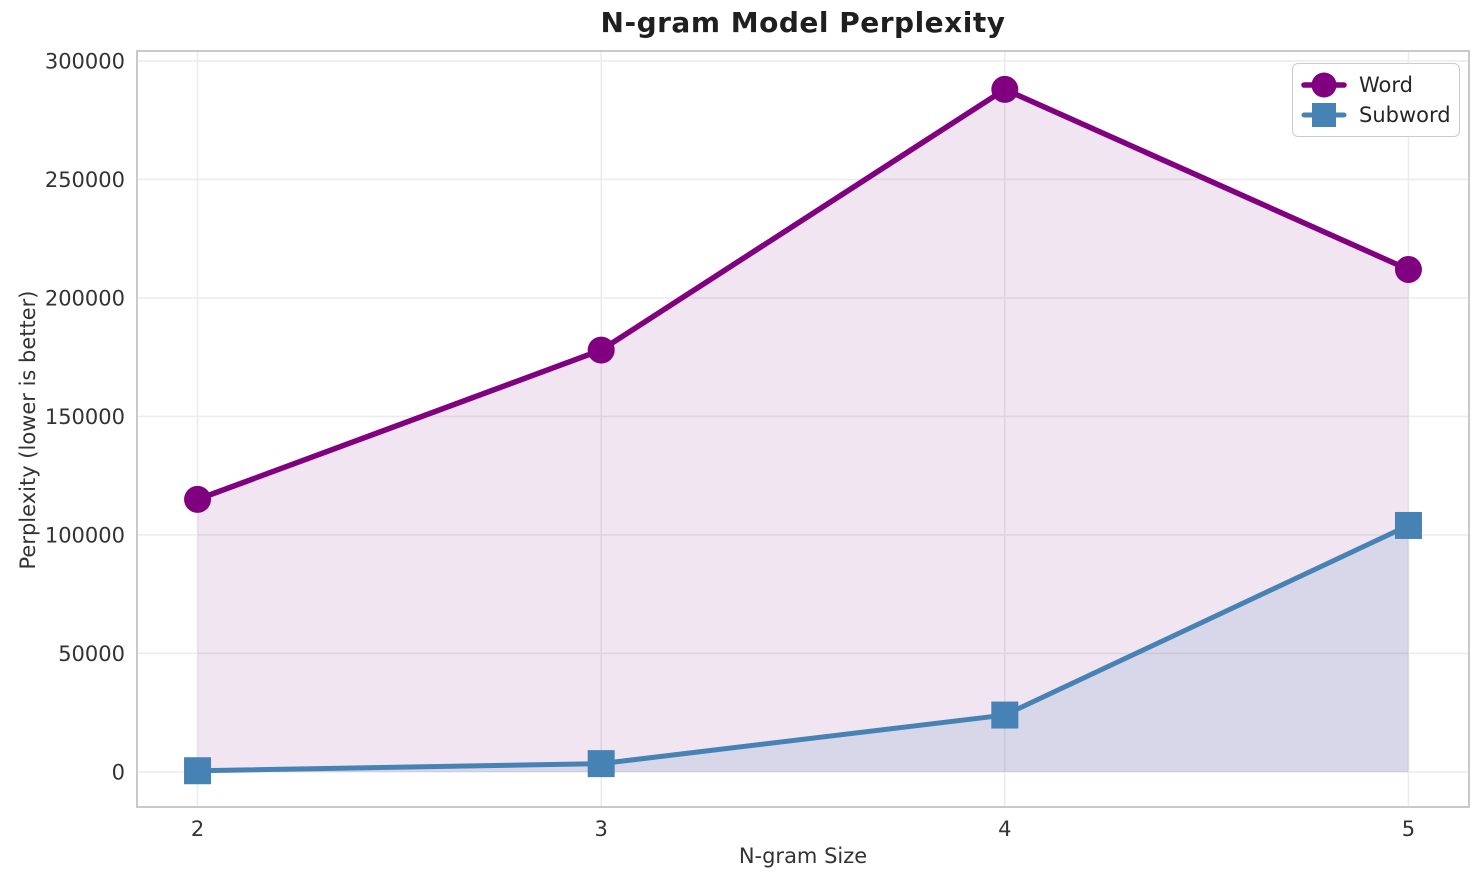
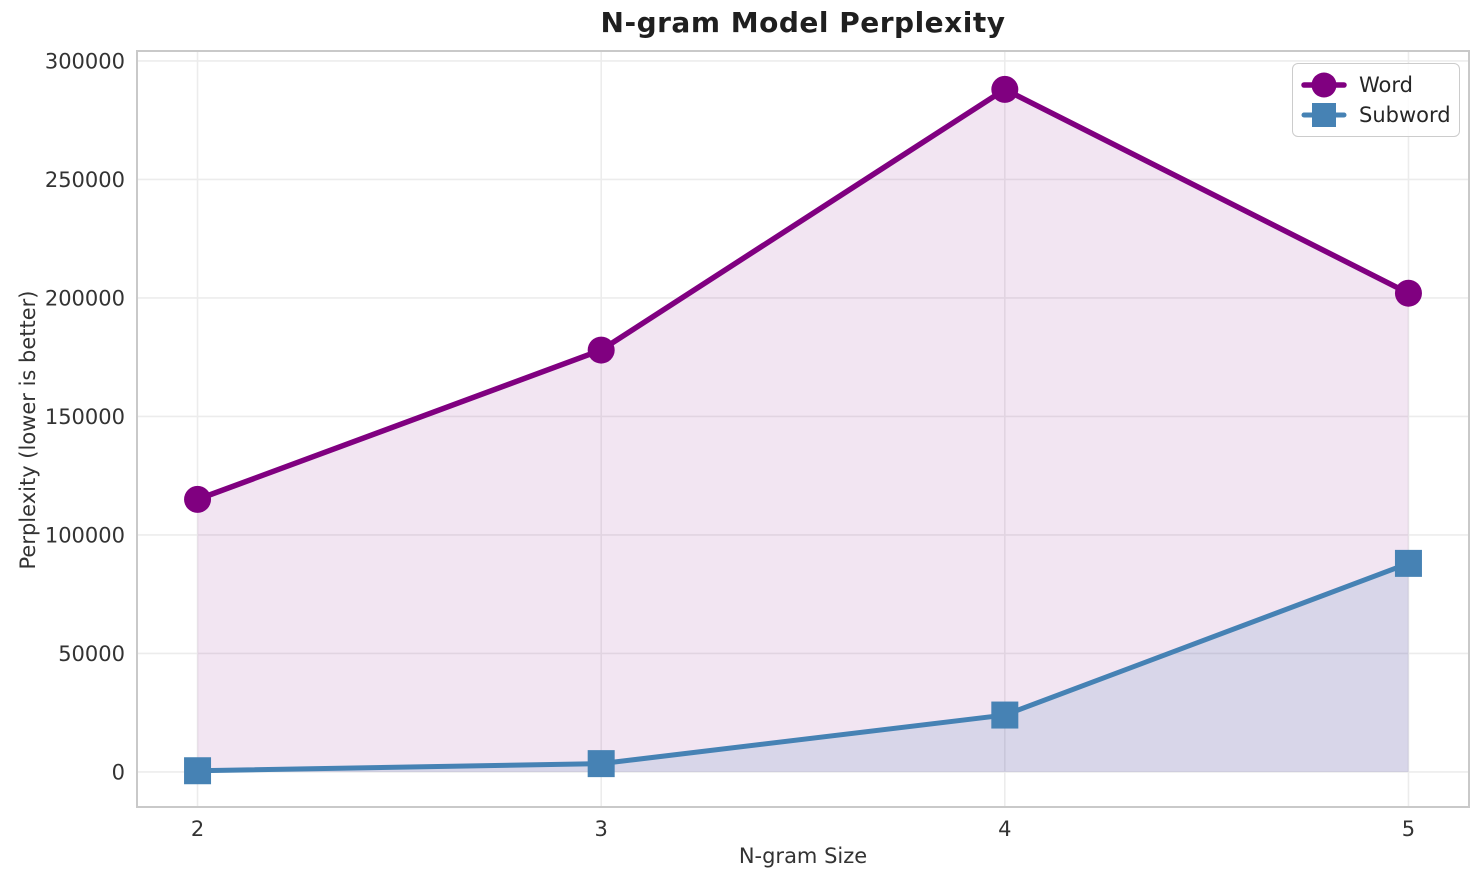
Word/5: 212000 -> 202000
Subword/5: 104000 -> 88000
